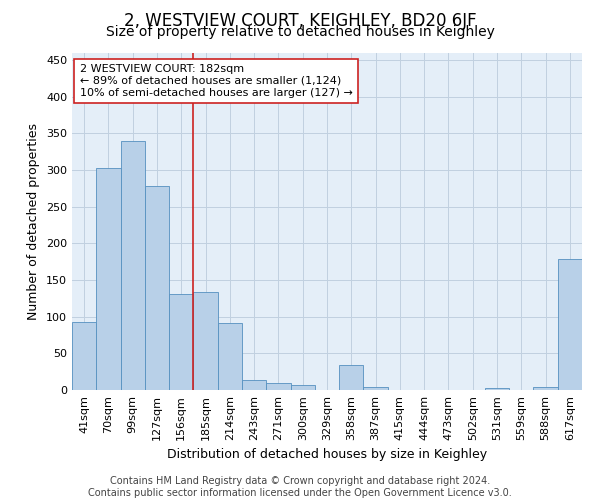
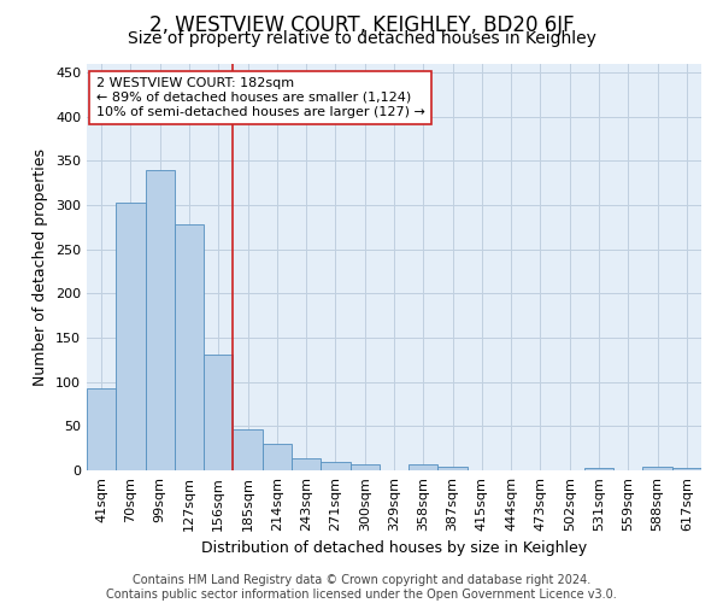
185sqm: 134 -> 46
214sqm: 92 -> 30
358sqm: 34 -> 7
617sqm: 178 -> 3
